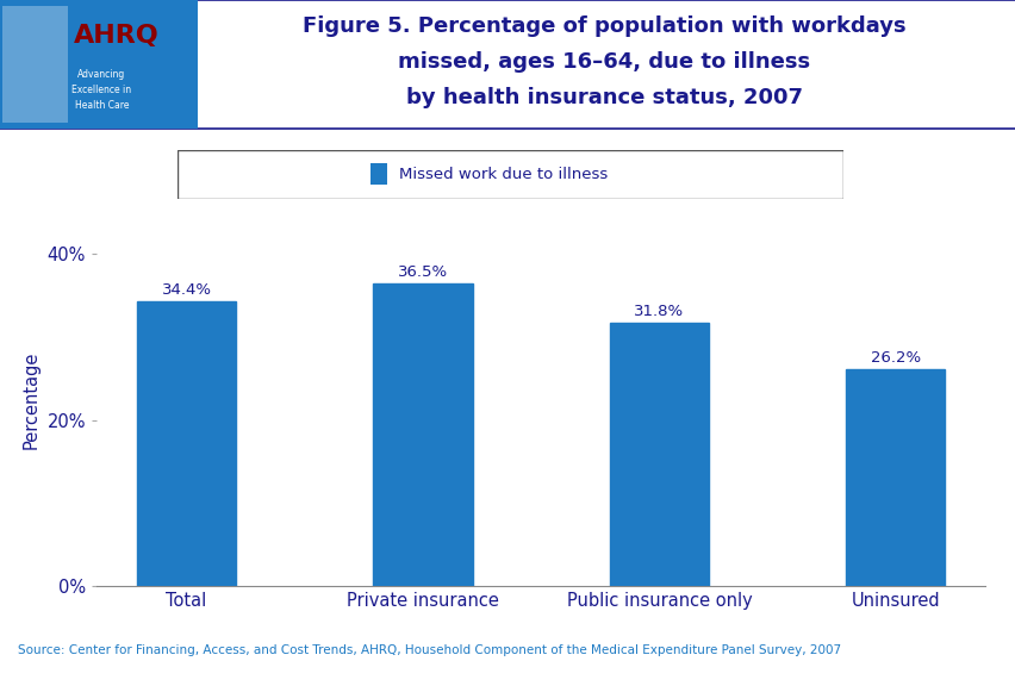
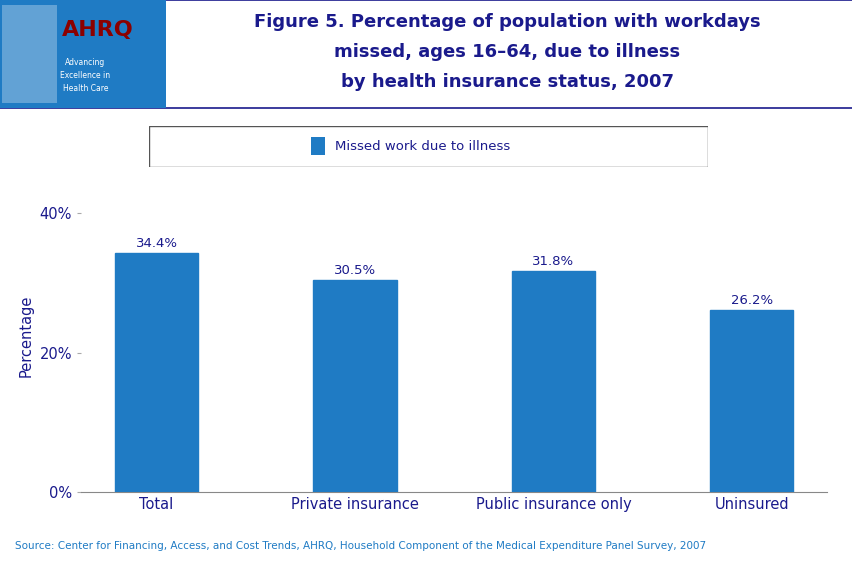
Private insurance: 36.5% -> 30.5%
